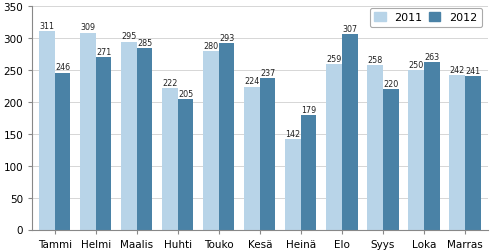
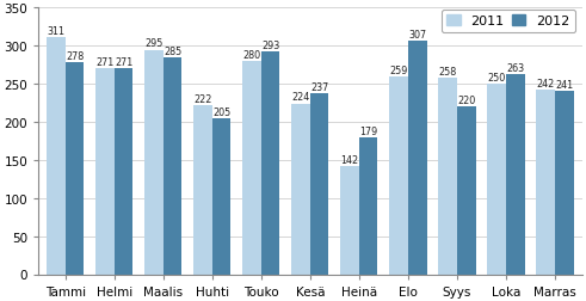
2012/Tammi: 246 -> 278
2011/Helmi: 309 -> 271
